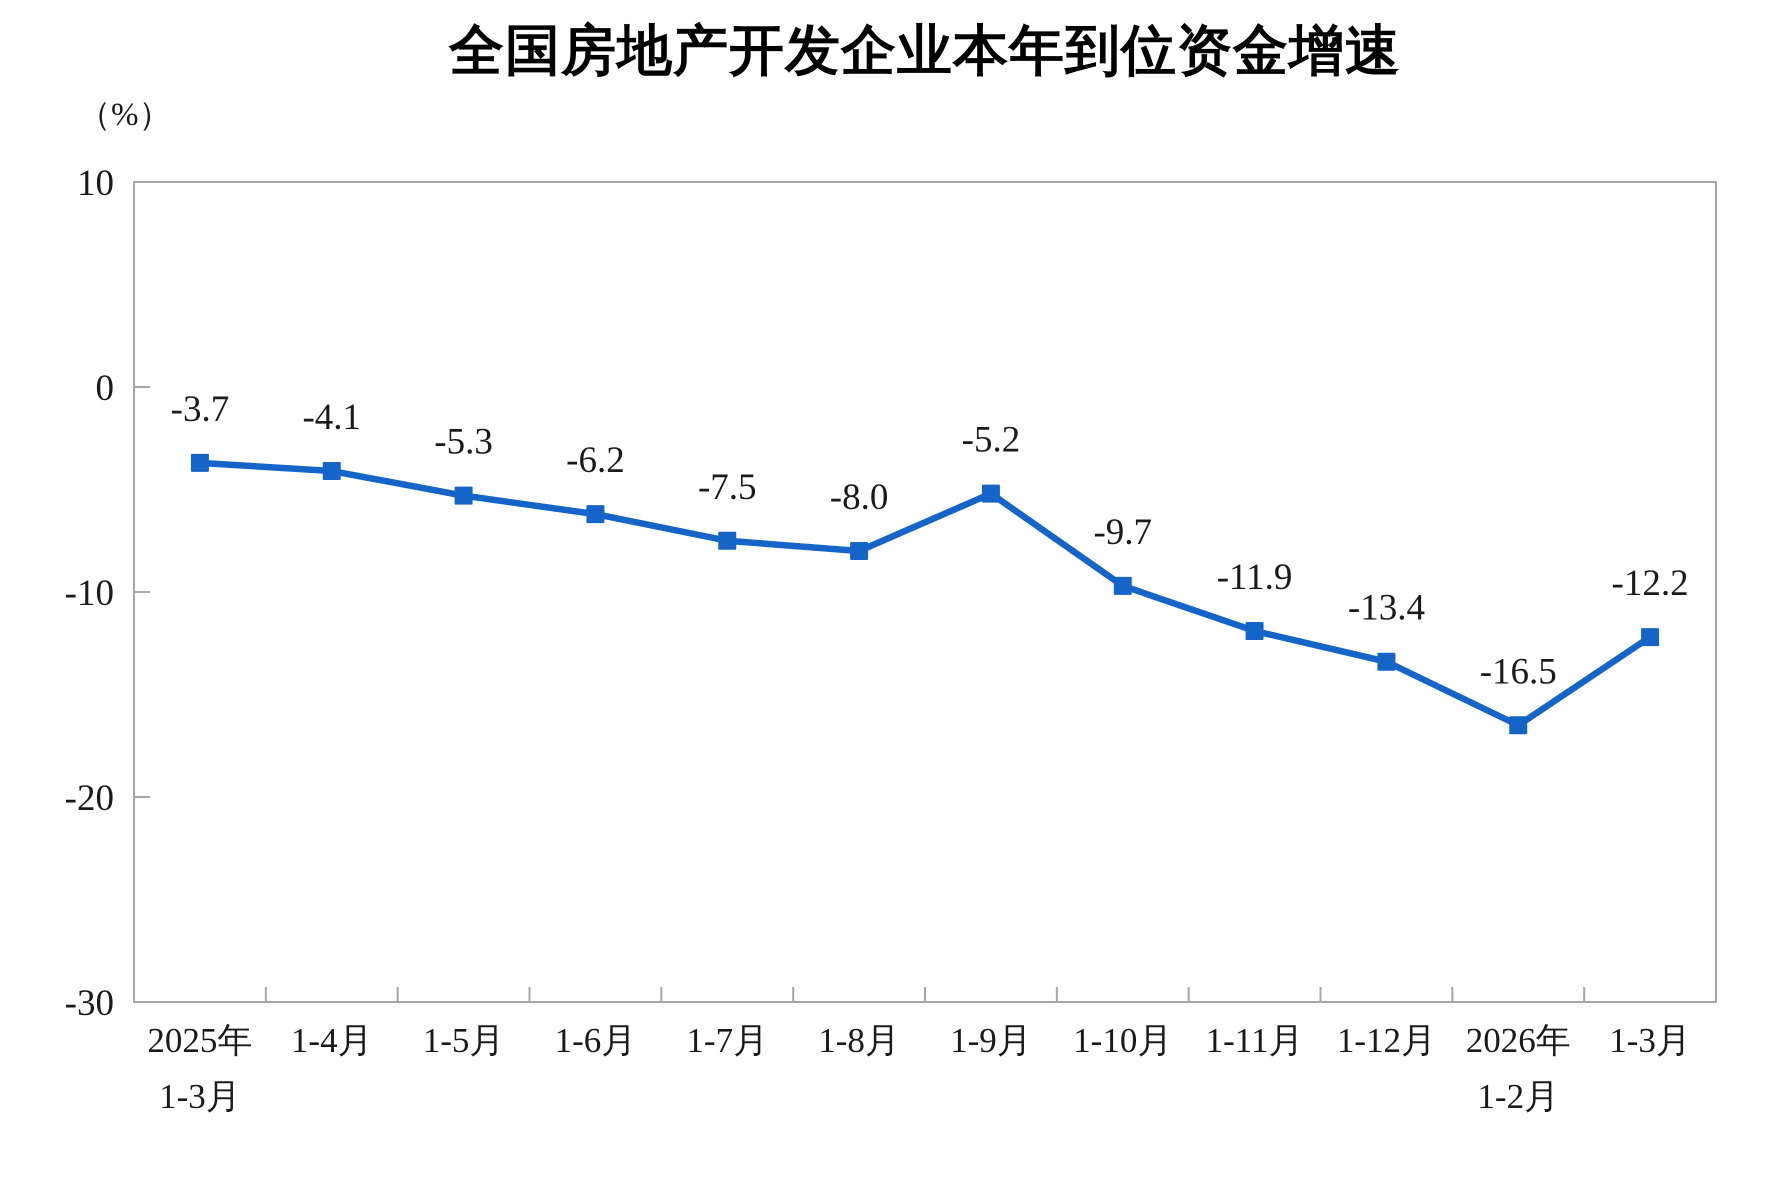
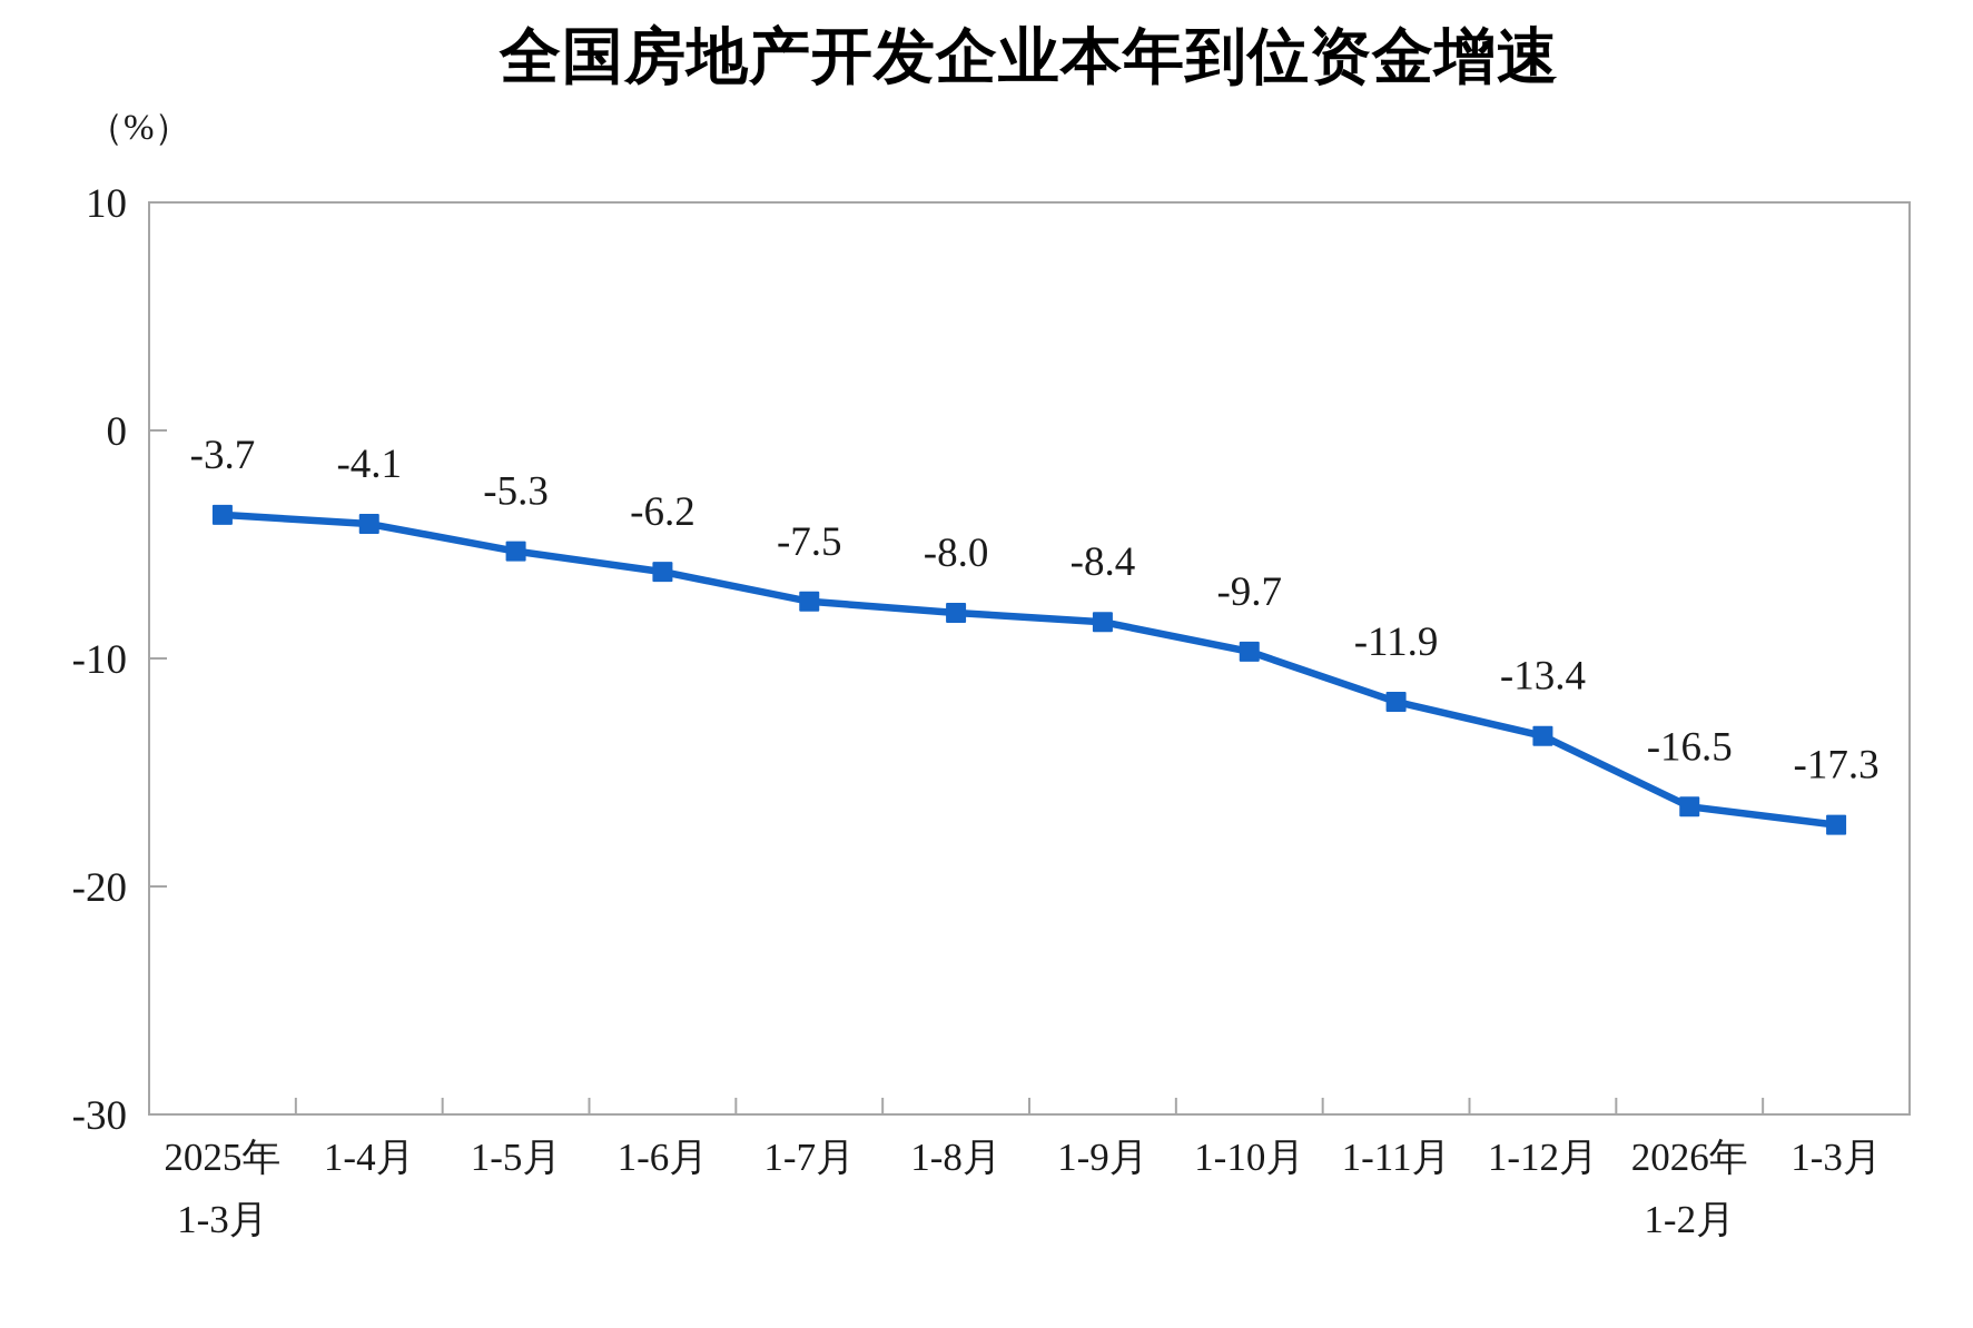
1-9月: -5.2 -> -8.4
1-3月: -12.2 -> -17.3
